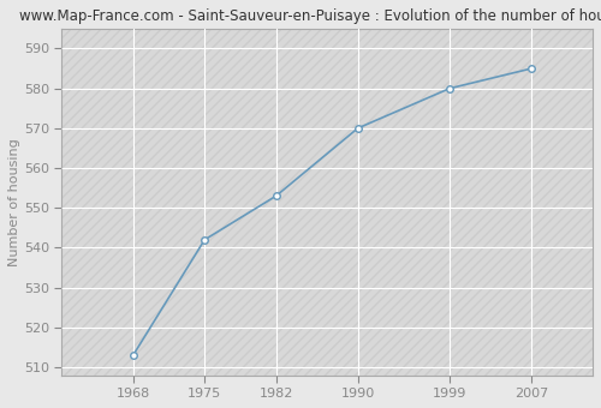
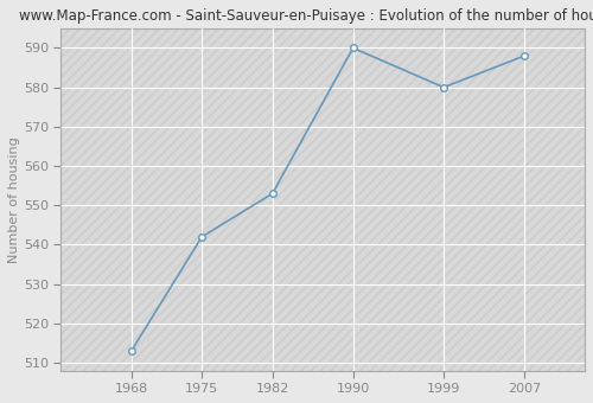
1990: 570 -> 590
2007: 585 -> 588
